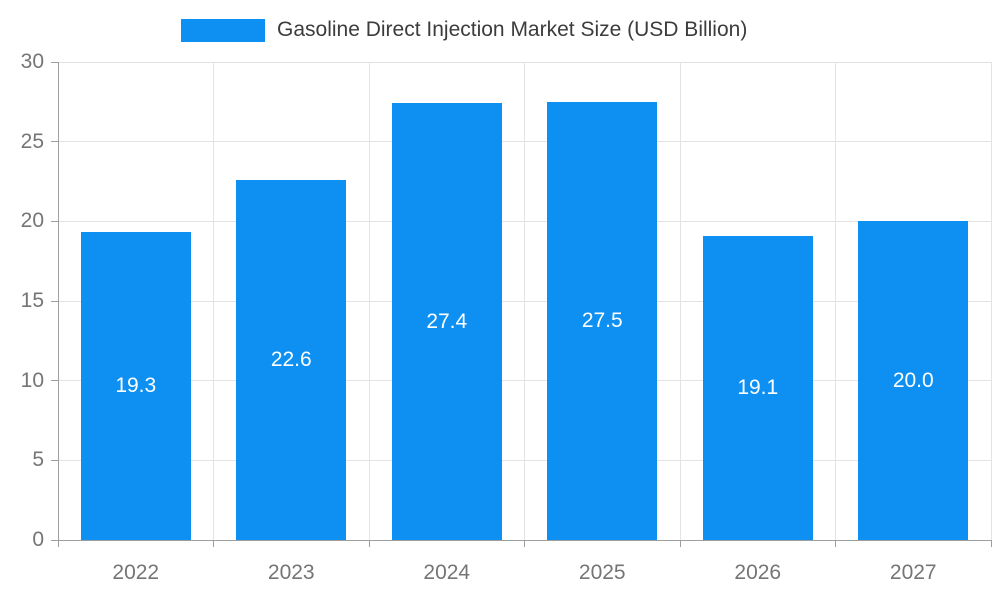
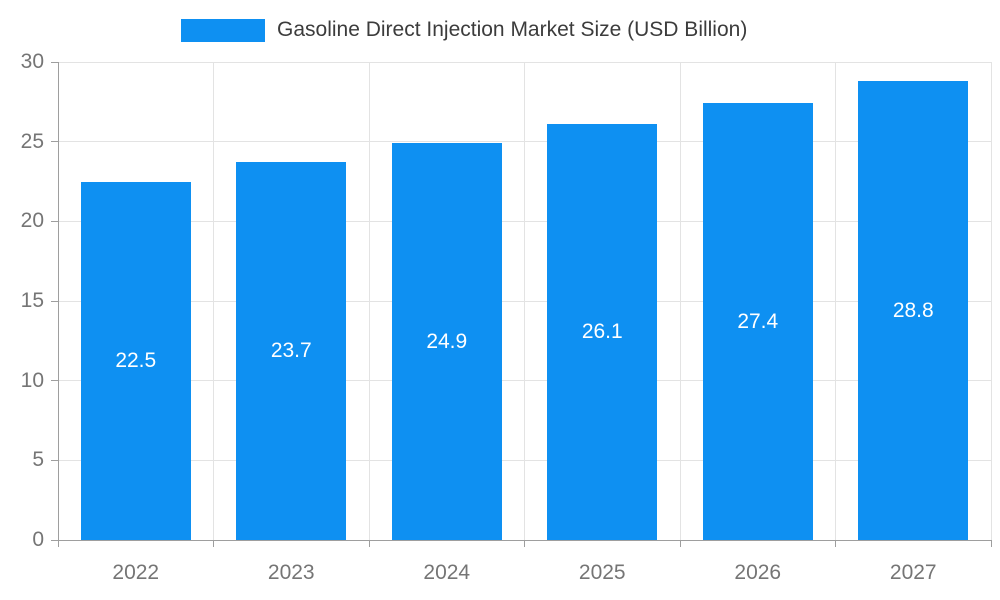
2022: 19.3 -> 22.5
2023: 22.6 -> 23.7
2024: 27.4 -> 24.9
2025: 27.5 -> 26.1
2026: 19.1 -> 27.4
2027: 20.0 -> 28.8
